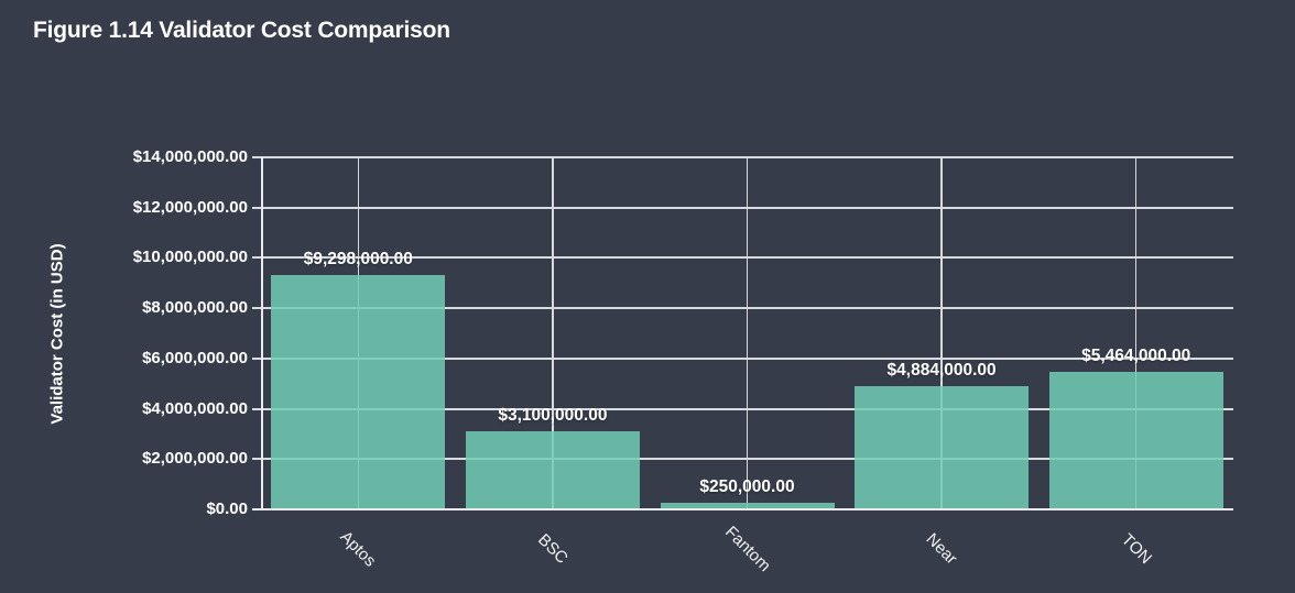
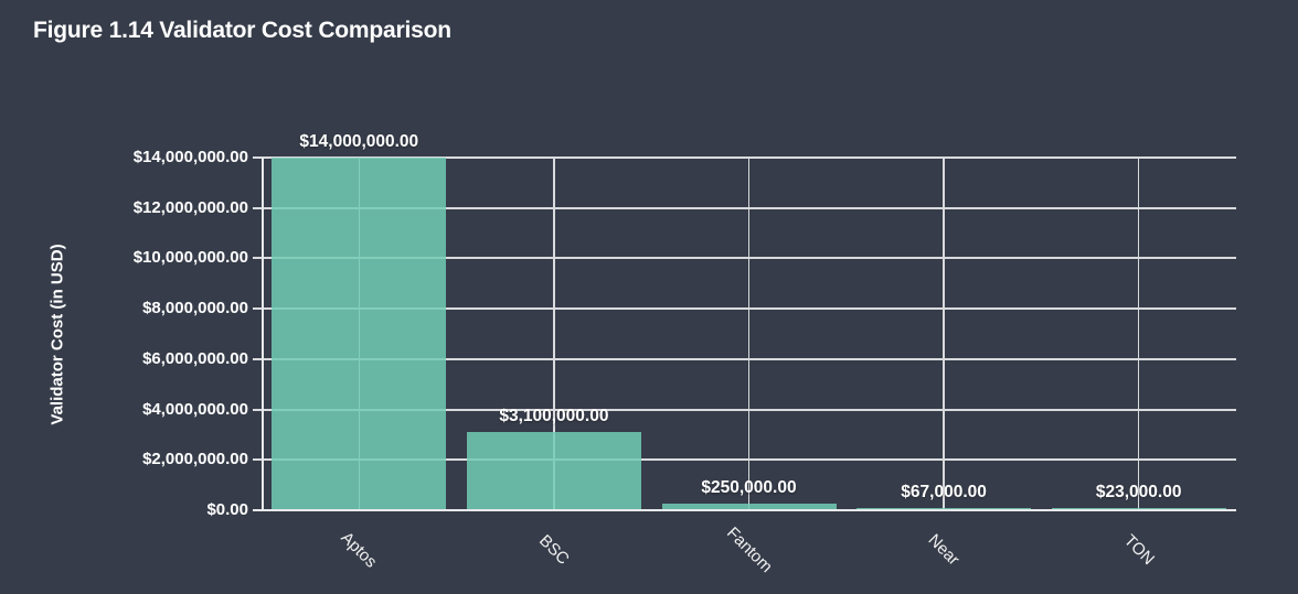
Aptos: $9,298,000.00 -> $14,000,000.00
Near: $4,884,000.00 -> $67,000.00
TON: $5,464,000.00 -> $23,000.00
